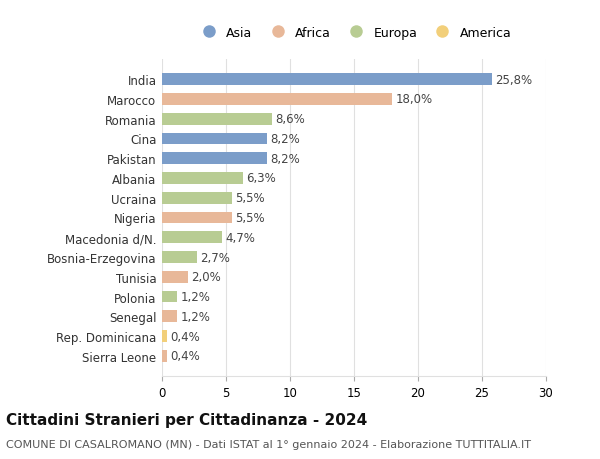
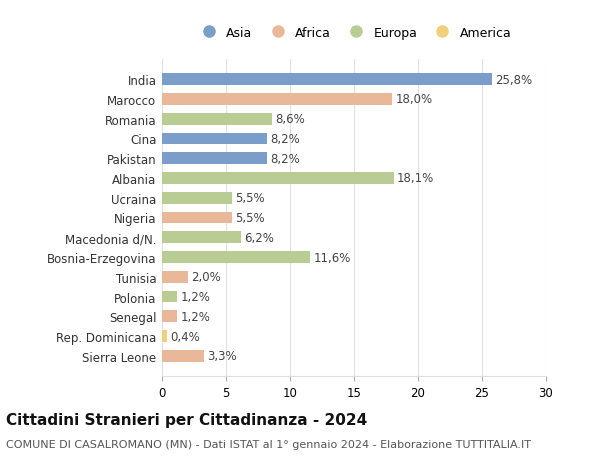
Albania: 6,3% -> 18,1%
Macedonia d/N.: 4,7% -> 6,2%
Bosnia-Erzegovina: 2,7% -> 11,6%
Sierra Leone: 0,4% -> 3,3%
